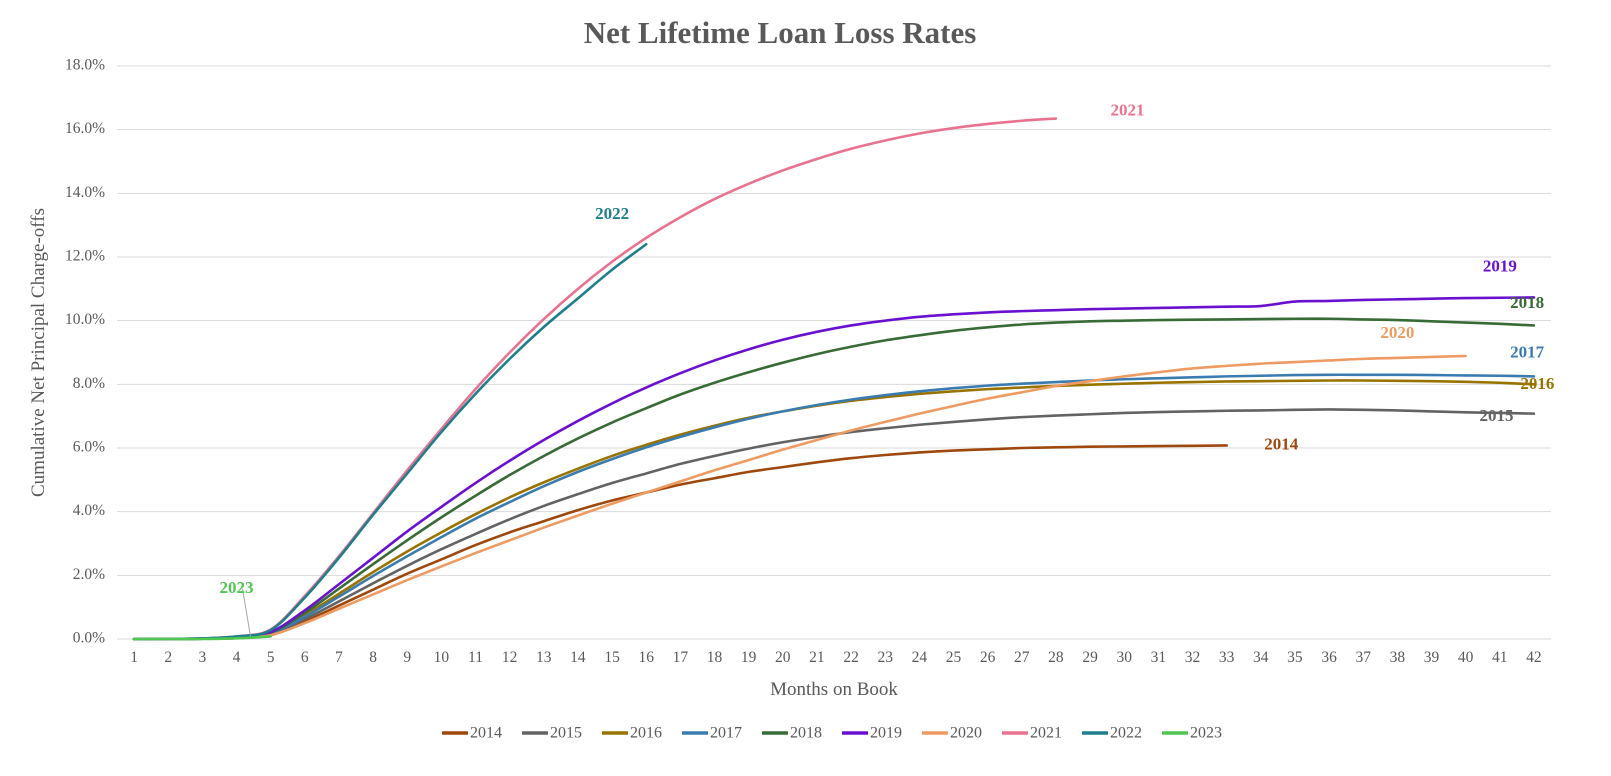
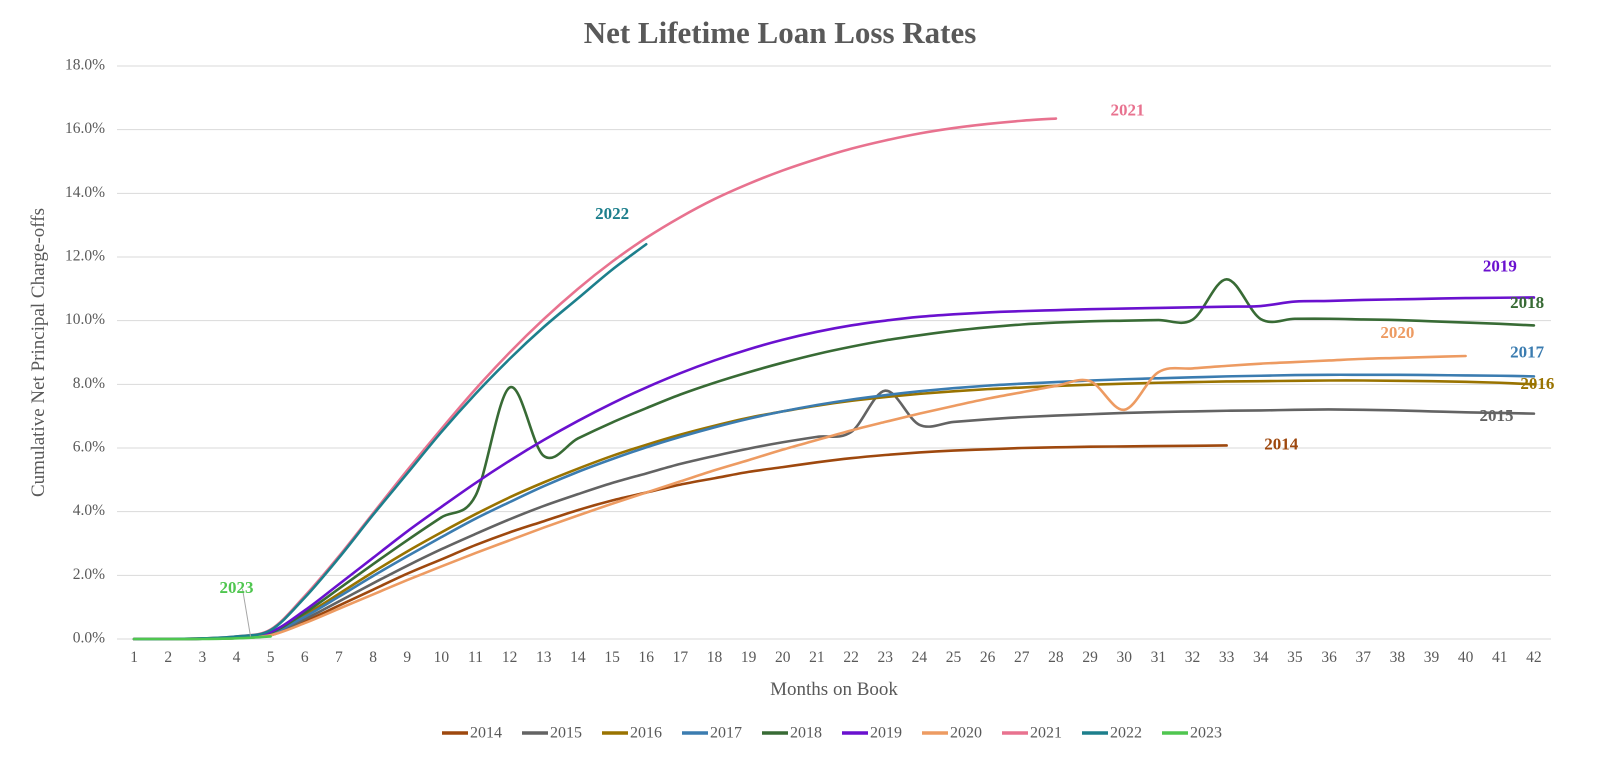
2018/12: 5.2% -> 7.9%
2015/23: 6.6% -> 7.8%
2020/30: 8.2% -> 7.2%
2018/33: 10.0% -> 11.3%
